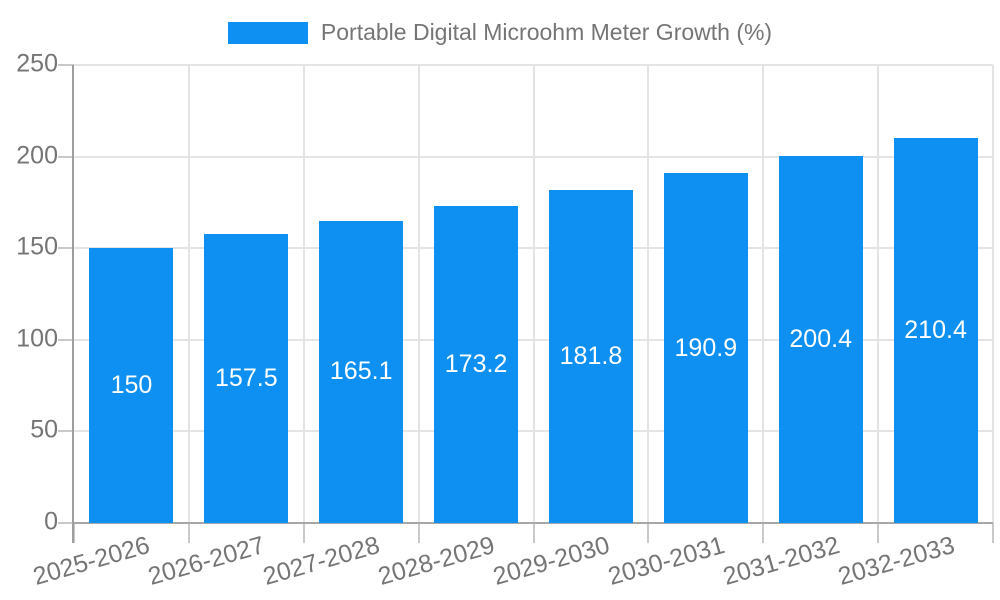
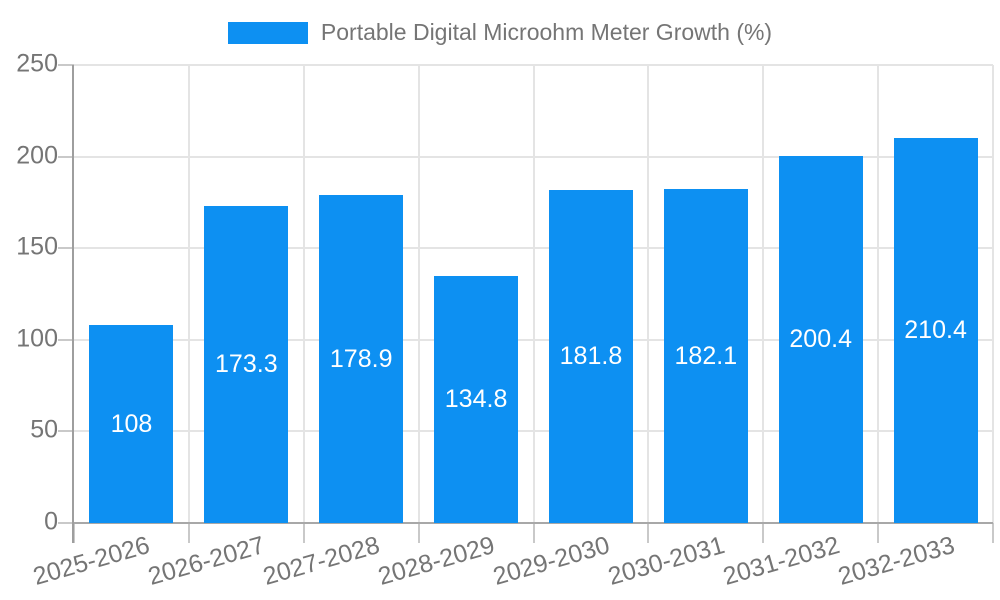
2025-2026: 150 -> 108
2026-2027: 157.5 -> 173.3
2027-2028: 165.1 -> 178.9
2028-2029: 173.2 -> 134.8
2030-2031: 190.9 -> 182.1
